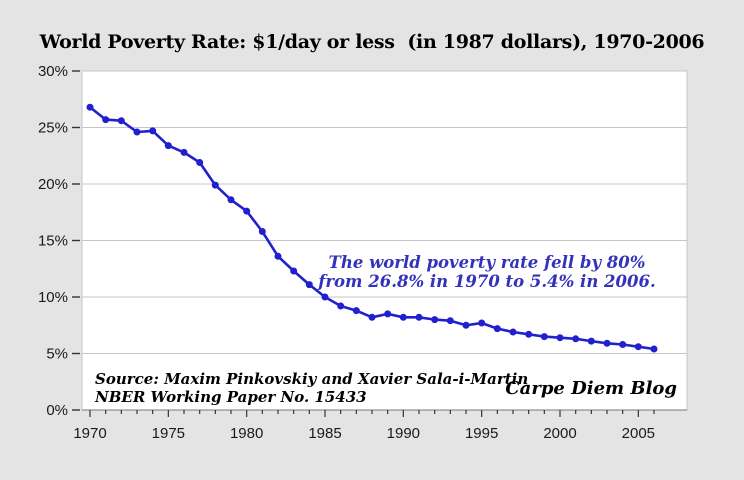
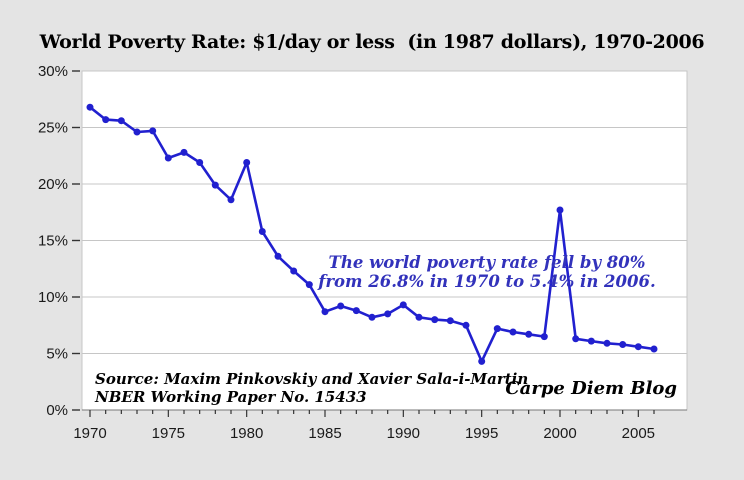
1975: 23.4% -> 22.3%
1980: 17.6% -> 21.9%
1985: 10.0% -> 8.7%
1990: 8.2% -> 9.3%
1995: 7.7% -> 4.3%
2000: 6.4% -> 17.7%
